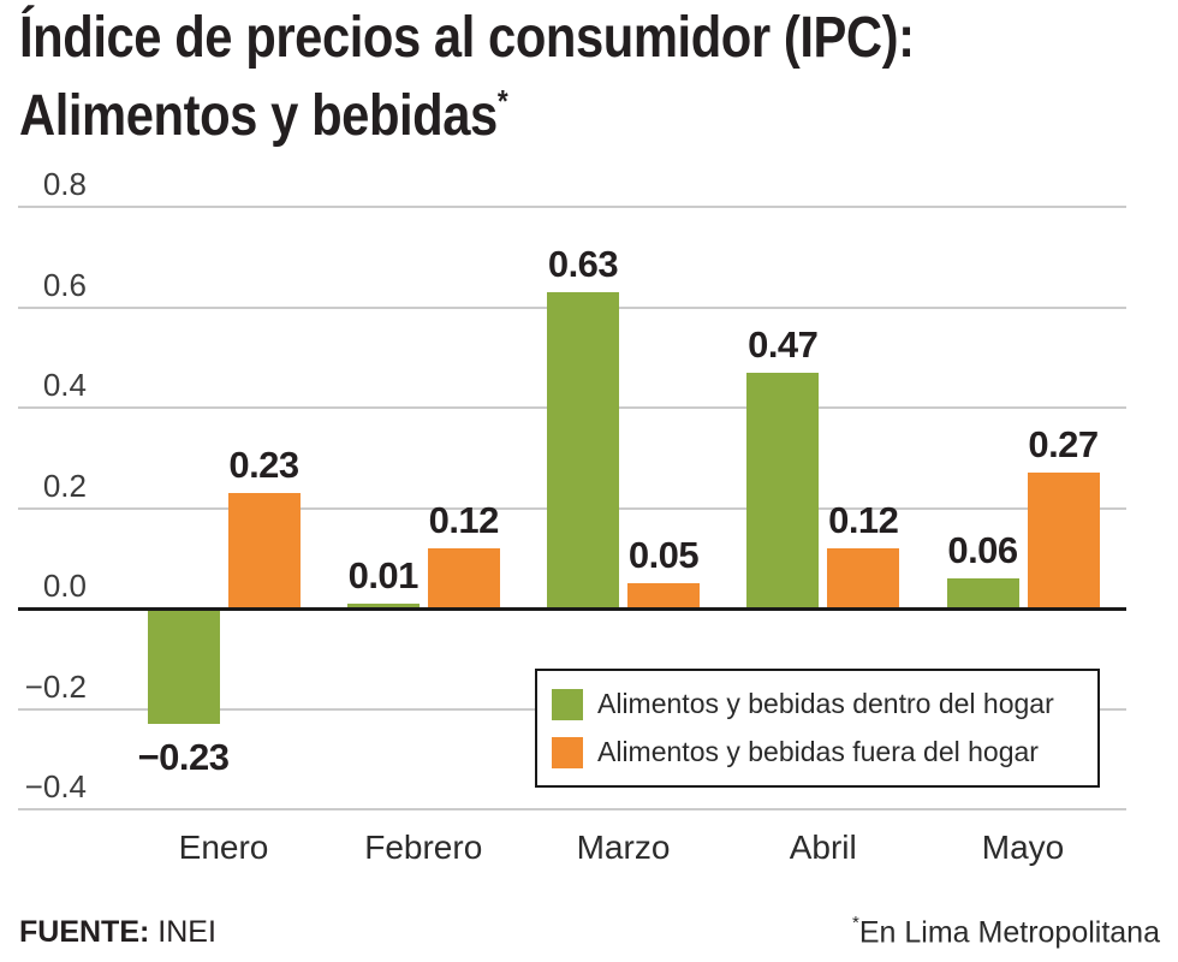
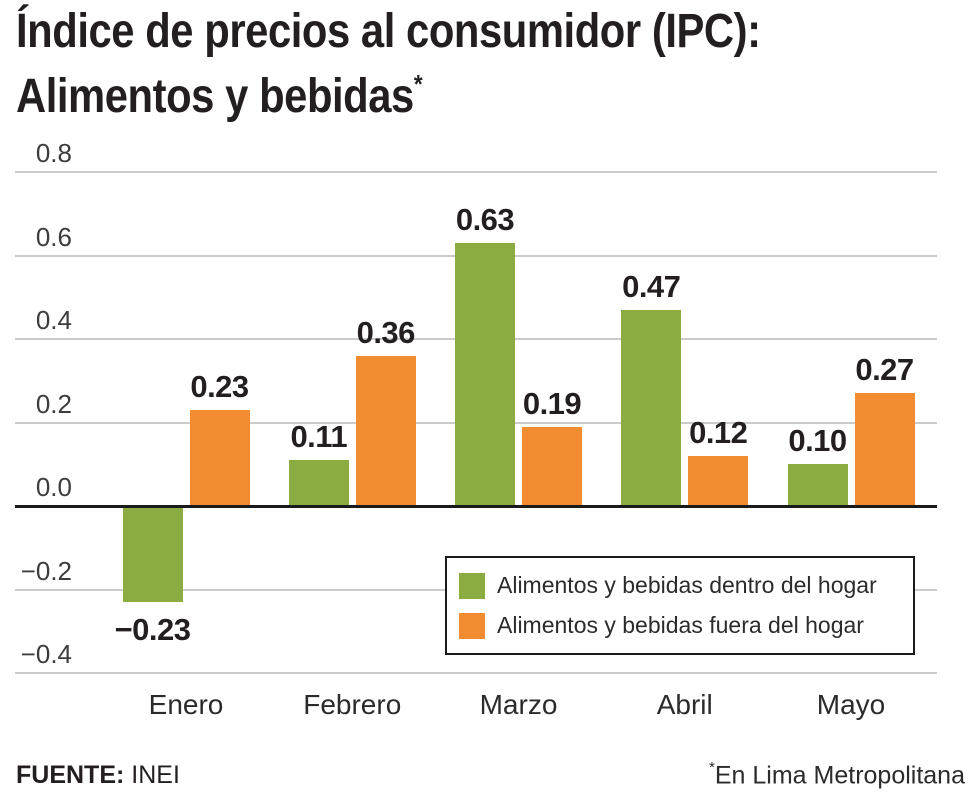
Alimentos y bebidas dentro del hogar/Febrero: 0.01 -> 0.11
Alimentos y bebidas fuera del hogar/Febrero: 0.12 -> 0.36
Alimentos y bebidas fuera del hogar/Marzo: 0.05 -> 0.19
Alimentos y bebidas dentro del hogar/Mayo: 0.06 -> 0.10
